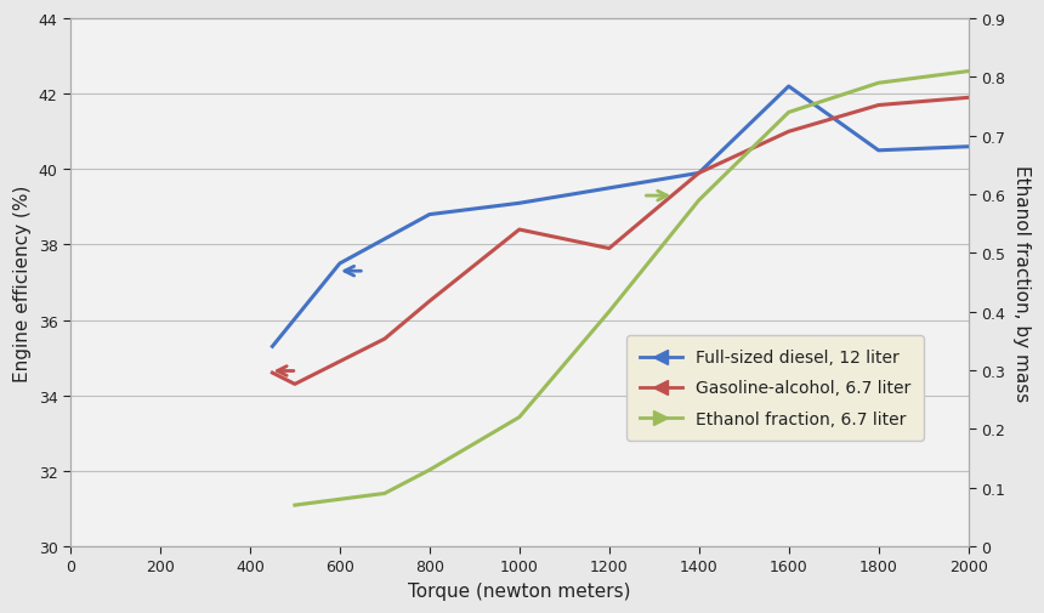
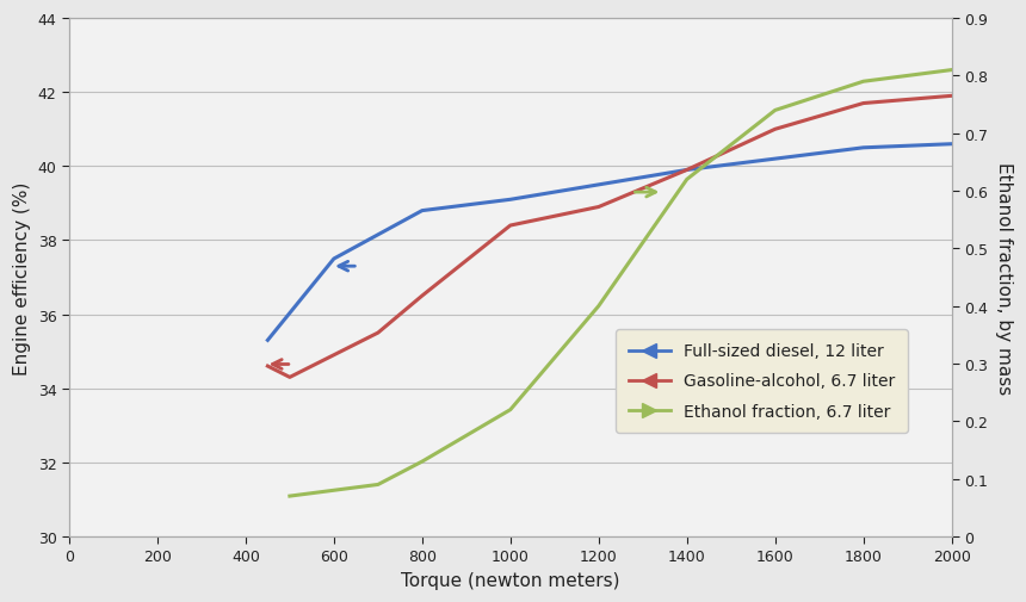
Gasoline-alcohol, 6.7 liter/1200: 37.9 -> 38.9
Ethanol fraction, 6.7 liter/1400: 0.59 -> 0.62
Full-sized diesel, 12 liter/1600: 42.2 -> 40.2
